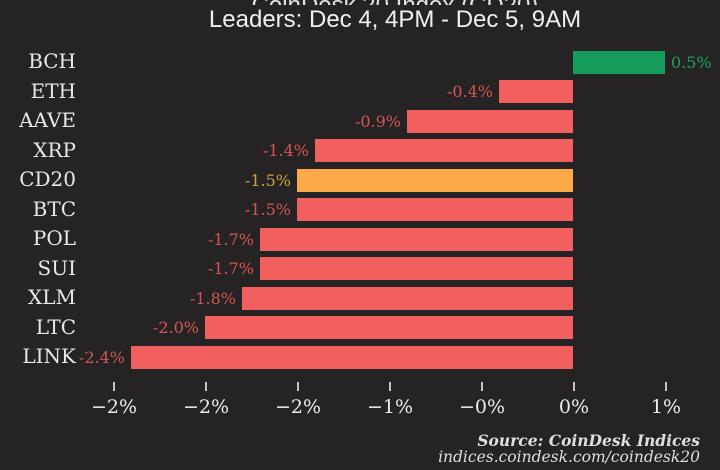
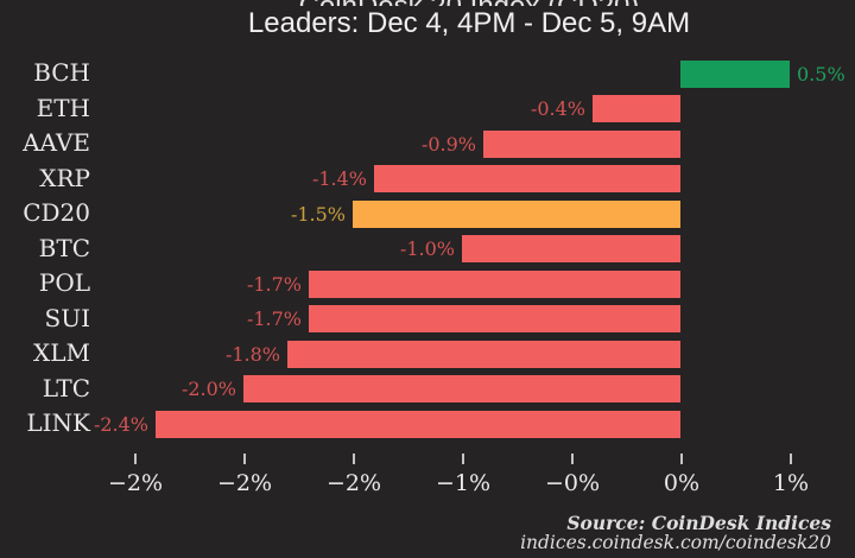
BTC: -1.5% -> -1.0%
